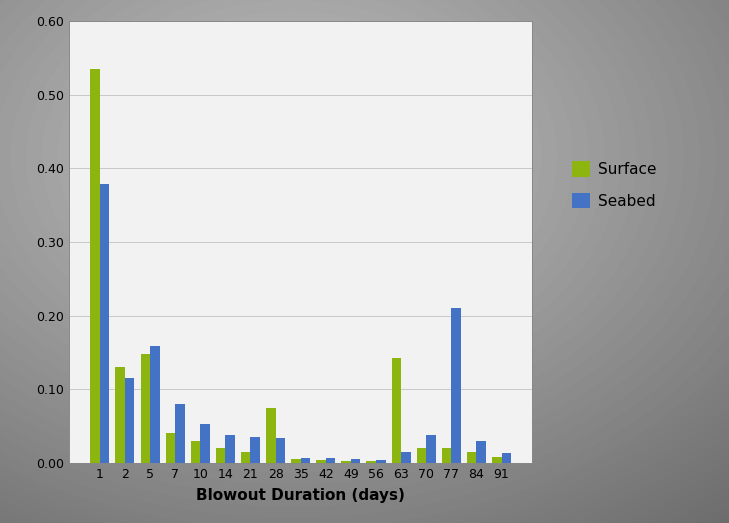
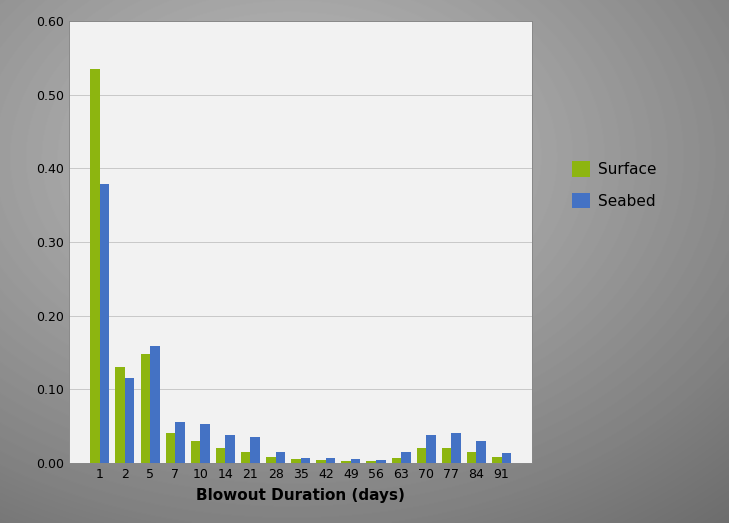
Seabed/7: 0.080 -> 0.056
Surface/28: 0.074 -> 0.008
Seabed/28: 0.034 -> 0.015
Surface/63: 0.142 -> 0.007
Seabed/77: 0.210 -> 0.040
